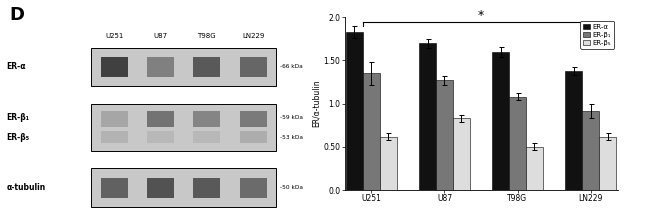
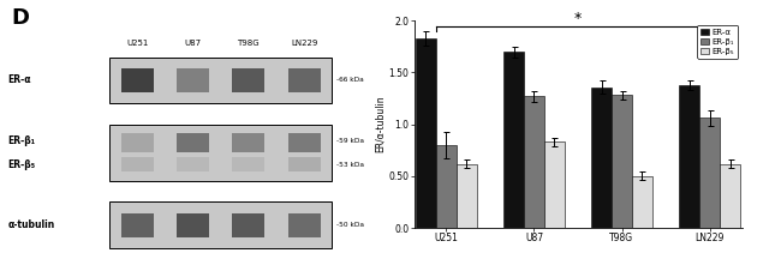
ER-β₁/U251: 1.35 -> 0.80
ER-α/T98G: 1.60 -> 1.36
ER-β₁/T98G: 1.08 -> 1.28
ER-β₁/LN229: 0.92 -> 1.06
